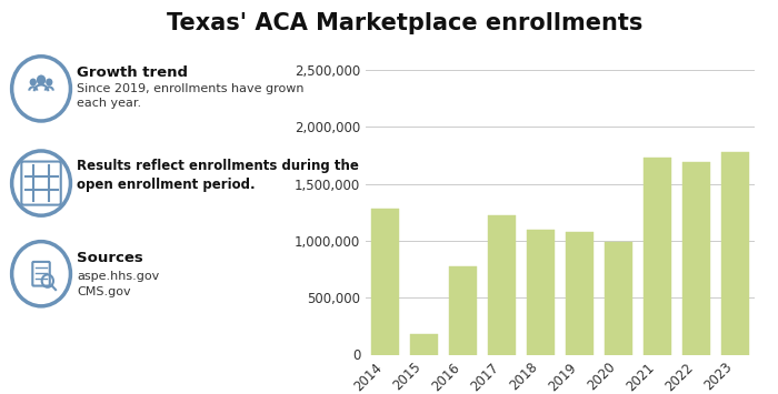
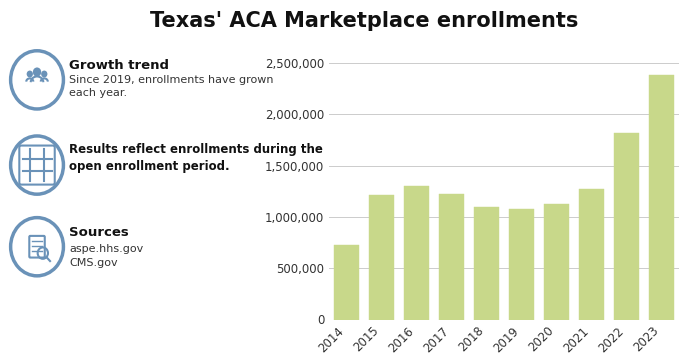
2014: 1,280,000 -> 730,000
2015: 180,000 -> 1,210,000
2016: 780,000 -> 1,300,000
2020: 990,000 -> 1,130,000
2021: 1,730,000 -> 1,270,000
2022: 1,690,000 -> 1,820,000
2023: 1,780,000 -> 2,380,000
